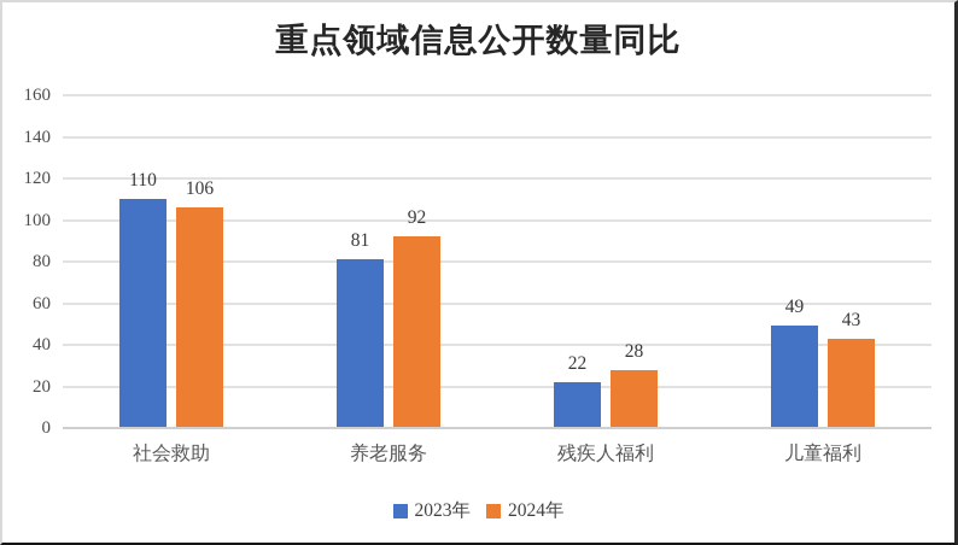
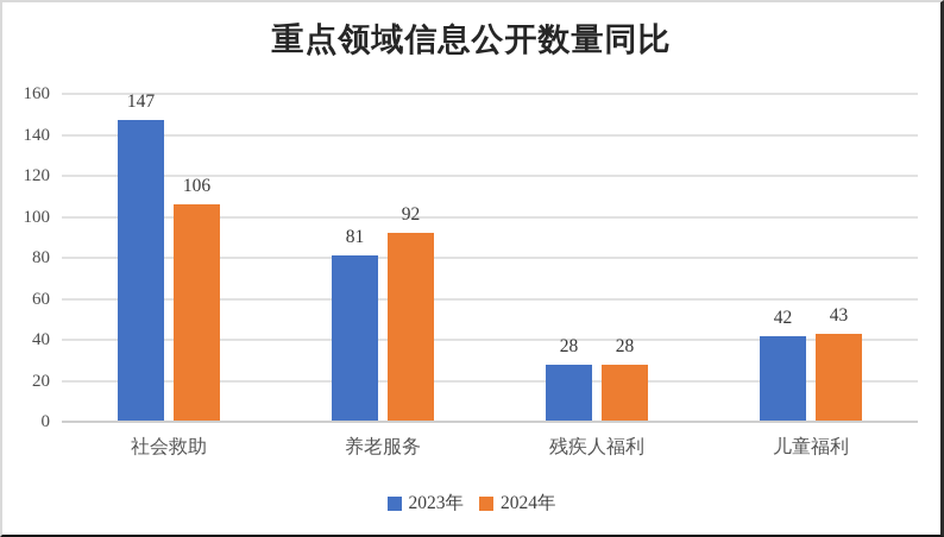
2023年/社会救助: 110 -> 147
2023年/残疾人福利: 22 -> 28
2023年/儿童福利: 49 -> 42
